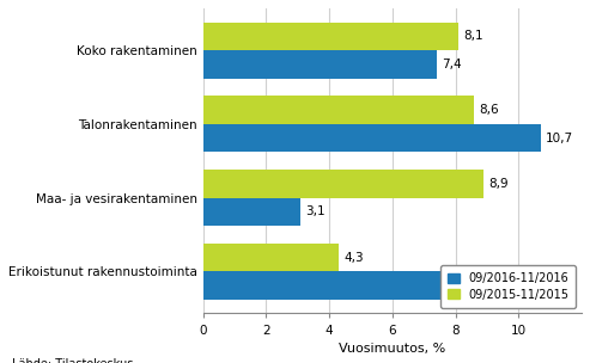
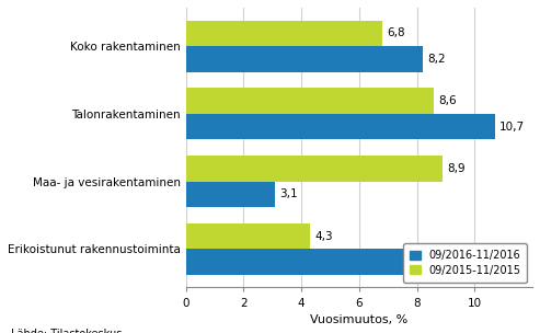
09/2015-11/2015/Koko rakentaminen: 8,1 -> 6,8
09/2016-11/2016/Koko rakentaminen: 7,4 -> 8,2
